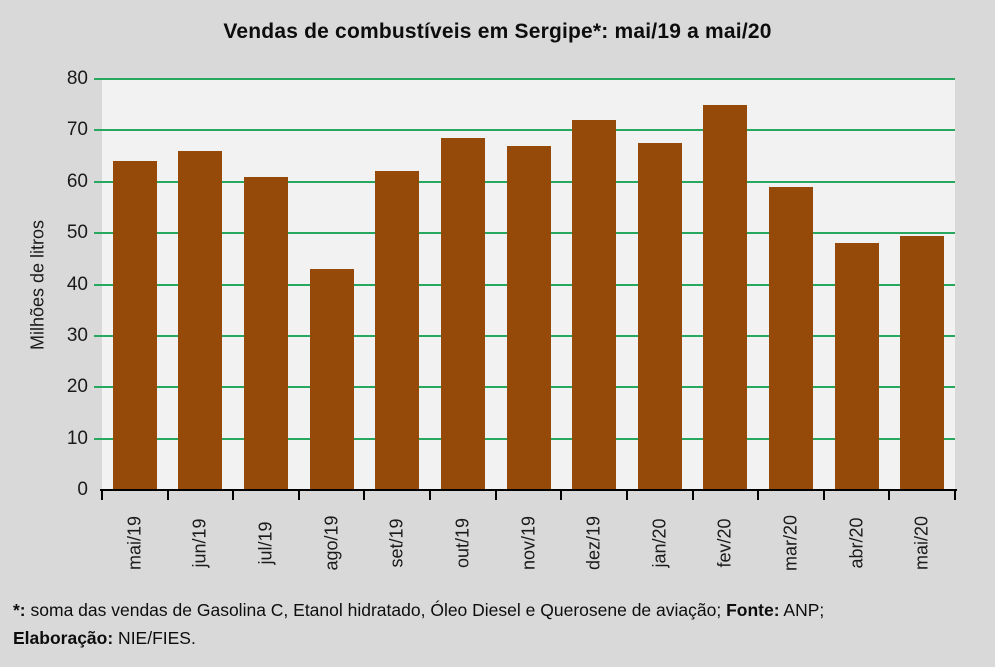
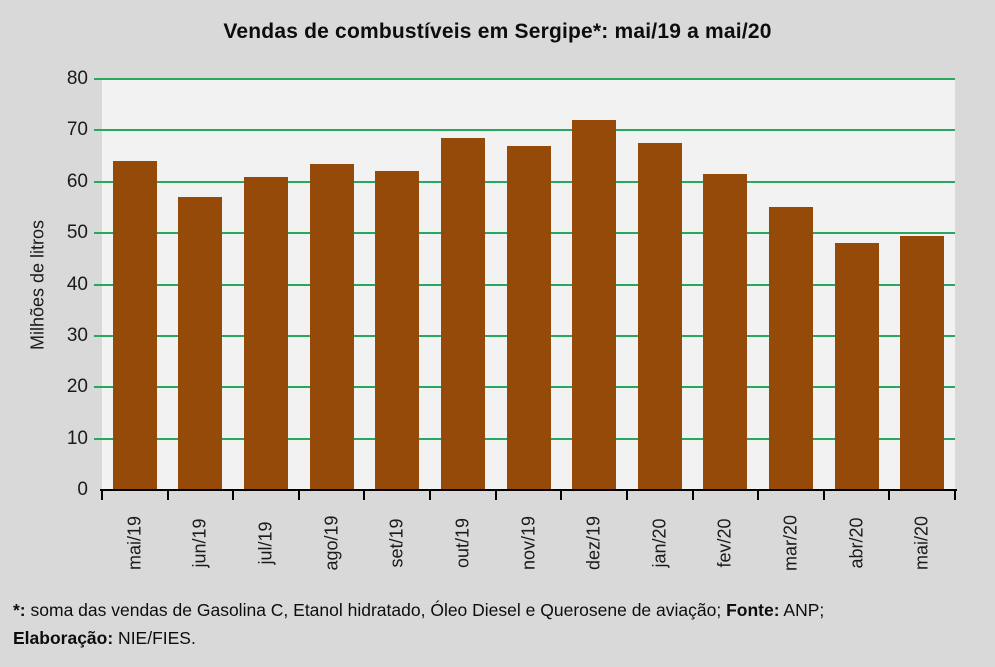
jun/19: 66 -> 57
ago/19: 43 -> 64
fev/20: 75 -> 62
mar/20: 59 -> 55
